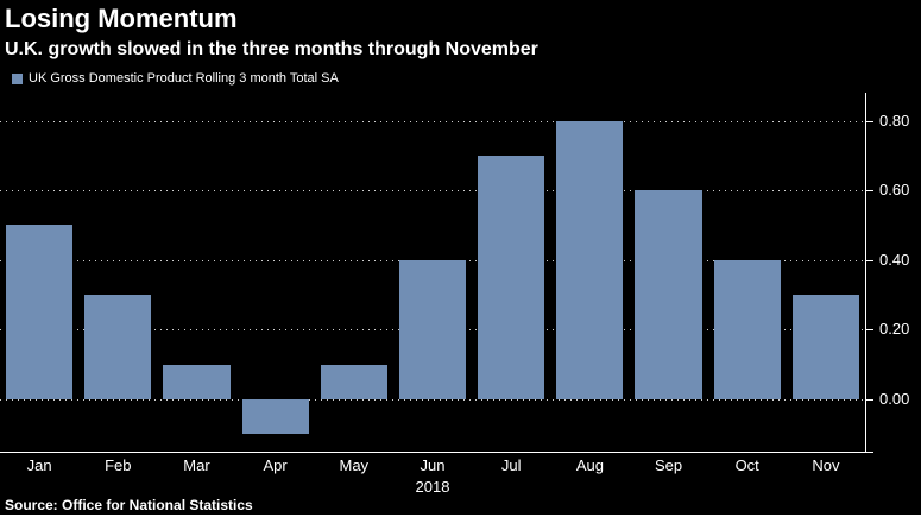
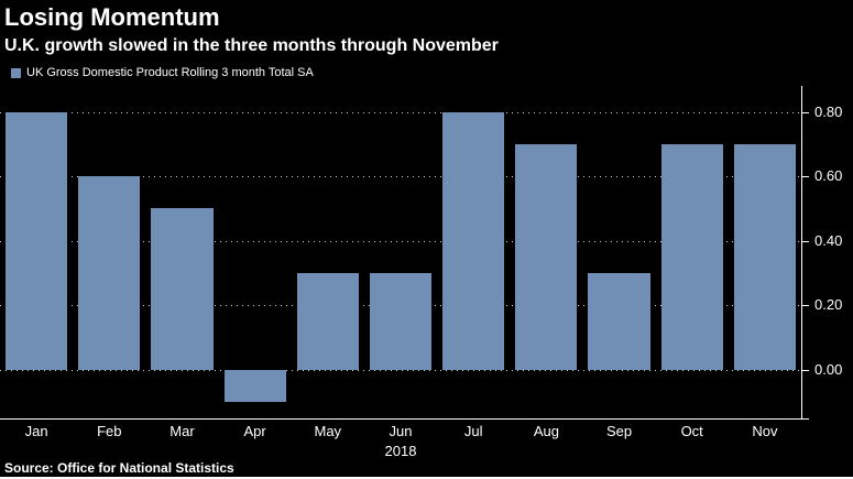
Jan: 0.5 -> 0.8
Feb: 0.3 -> 0.6
Mar: 0.1 -> 0.5
May: 0.1 -> 0.3
Jun: 0.4 -> 0.3
Jul: 0.7 -> 0.8
Aug: 0.8 -> 0.7
Sep: 0.6 -> 0.3
Oct: 0.4 -> 0.7
Nov: 0.3 -> 0.7
